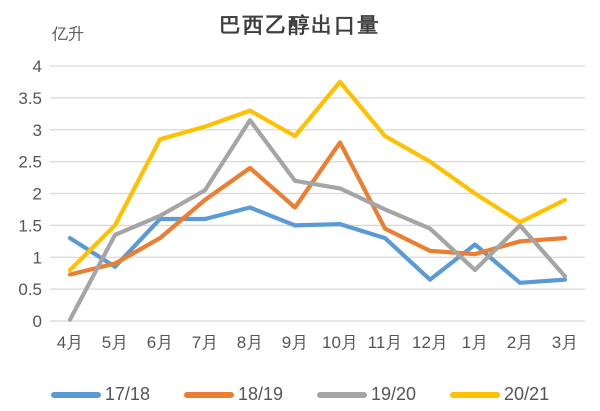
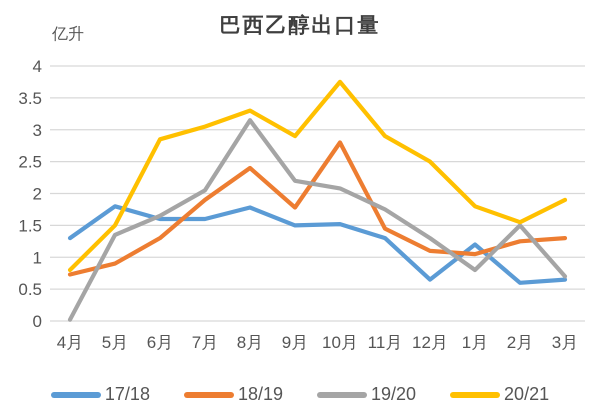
17/18/5月: 0.8 -> 1.8
19/20/12月: 1.4 -> 1.3
20/21/1月: 2.0 -> 1.8
